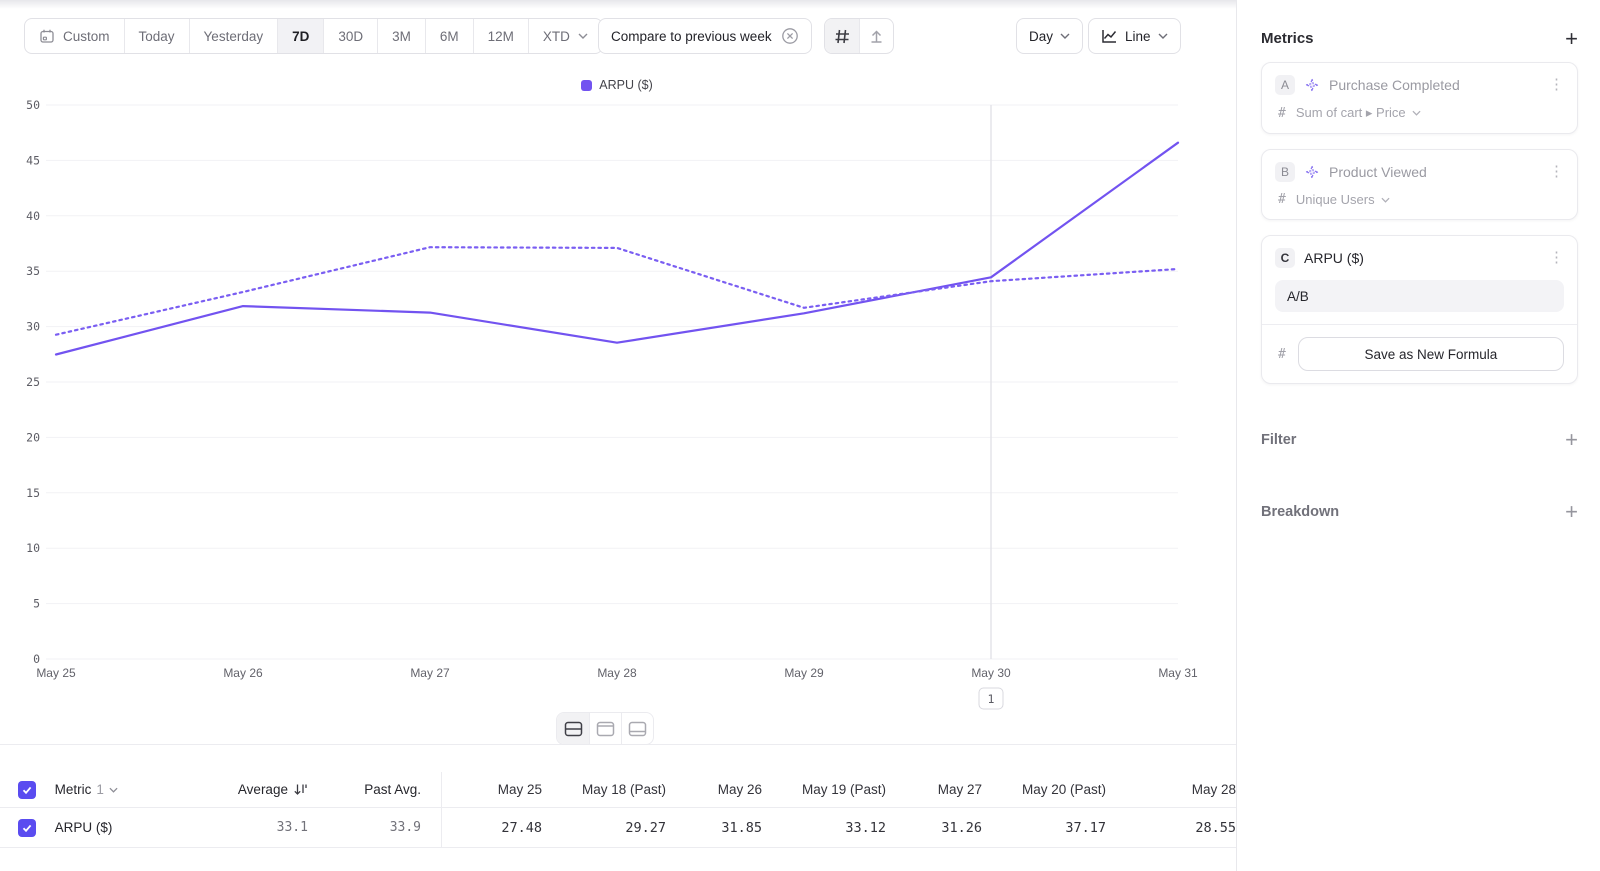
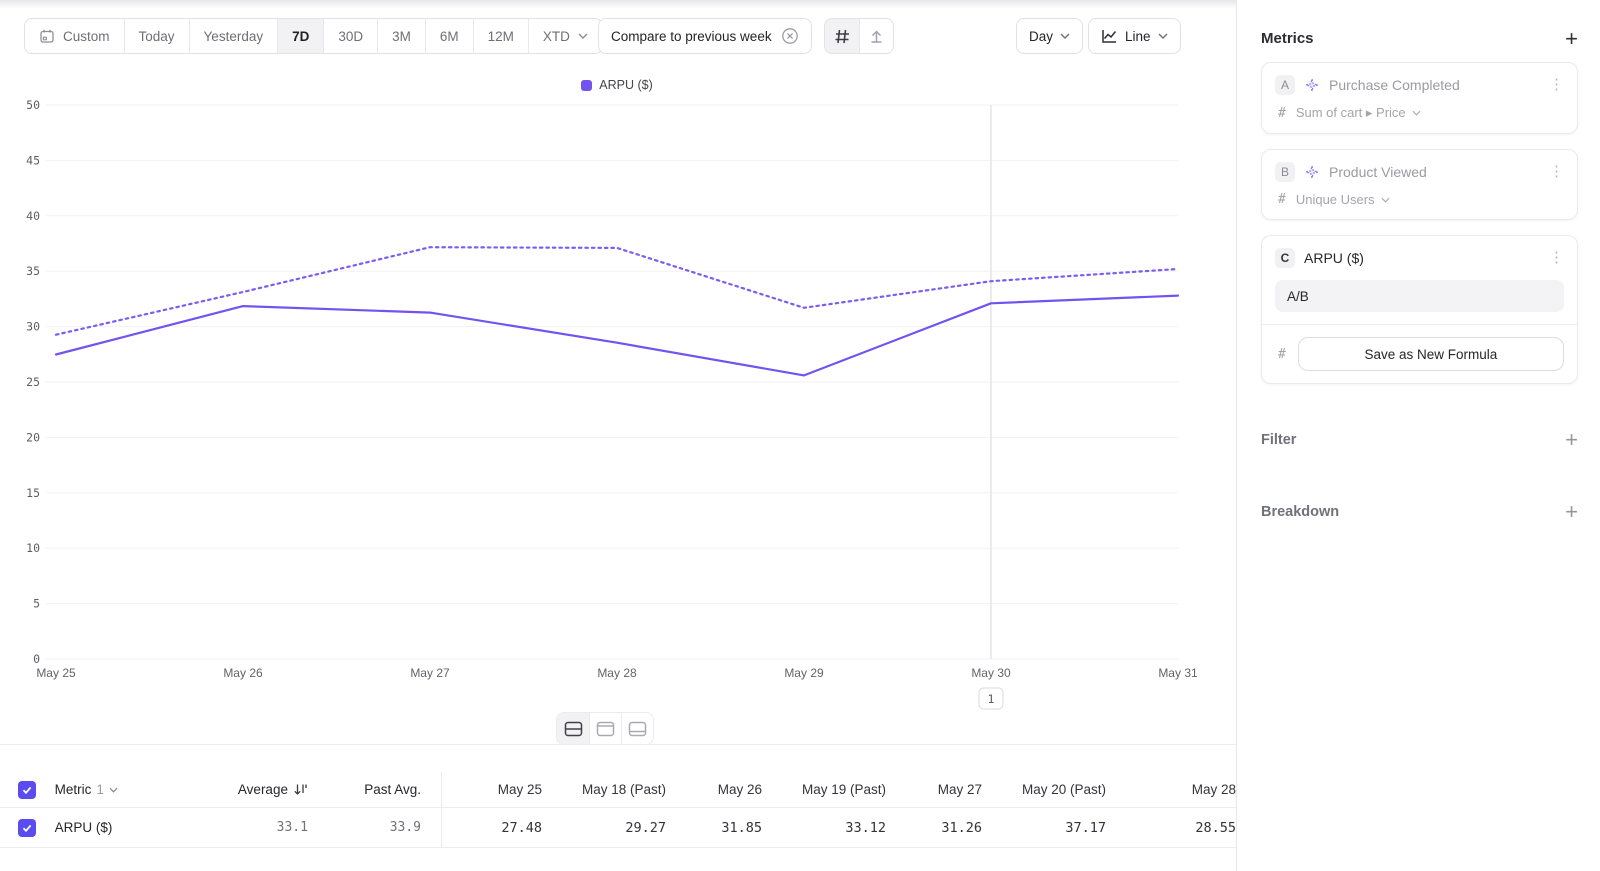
ARPU ($)/May 29: 31.2 -> 25.6
ARPU ($)/May 30: 34.5 -> 32.1
ARPU ($)/May 31: 46.6 -> 32.8
